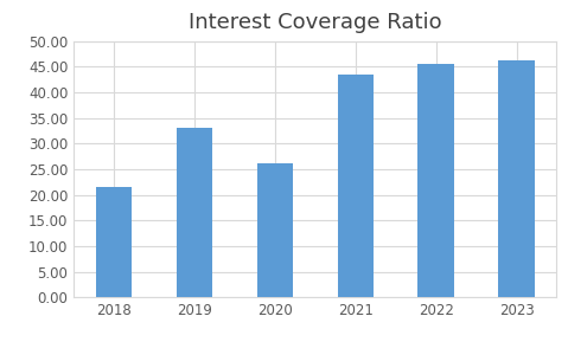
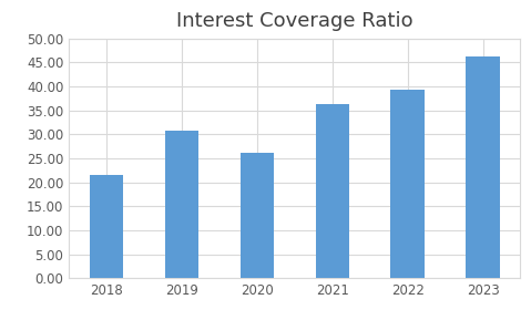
2019: 33.0 -> 30.8
2021: 43.5 -> 36.3
2022: 45.5 -> 39.3
